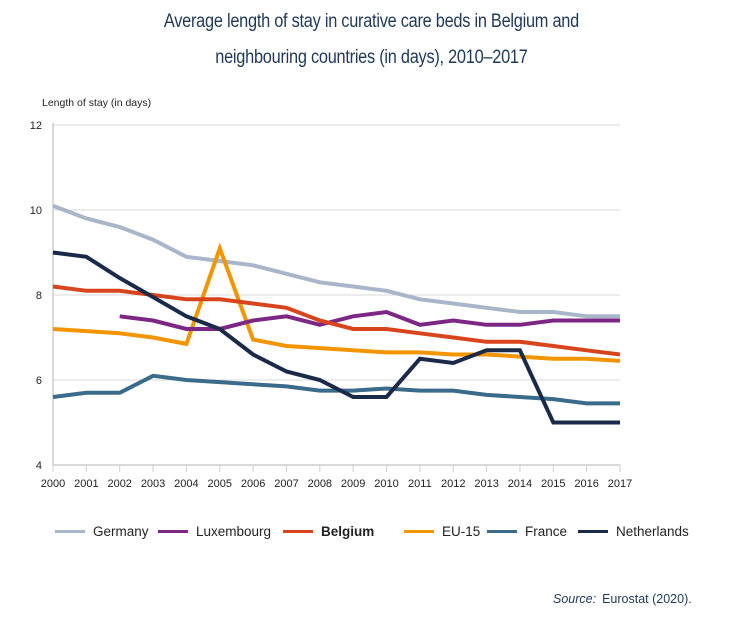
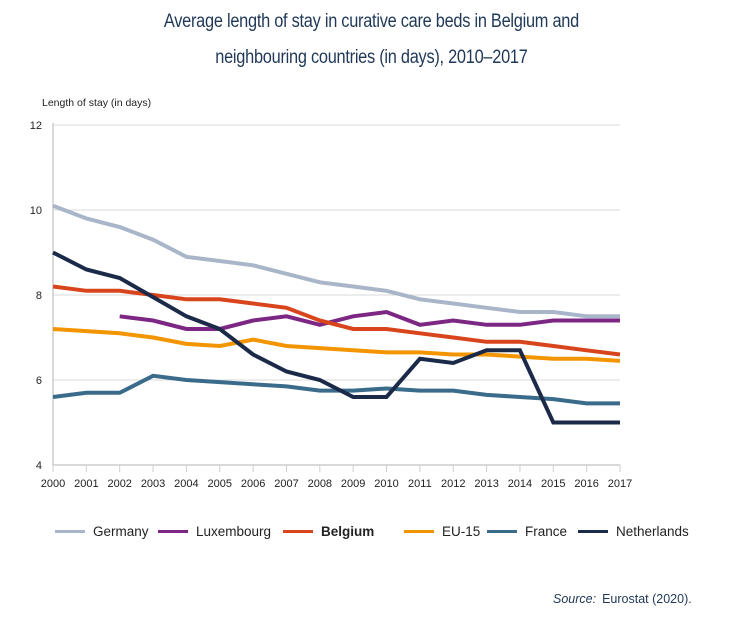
Netherlands/2001: 8.9 -> 8.6
EU-15/2005: 9.1 -> 6.8
